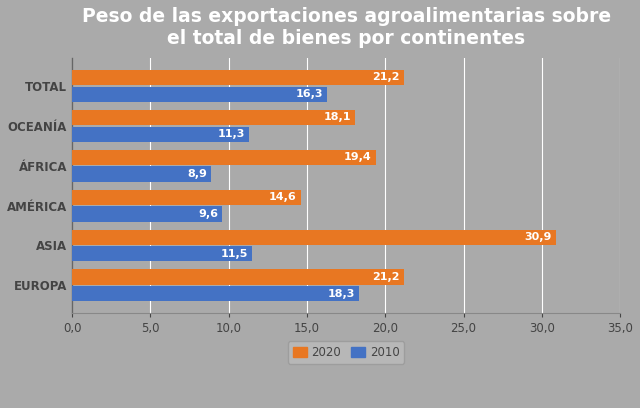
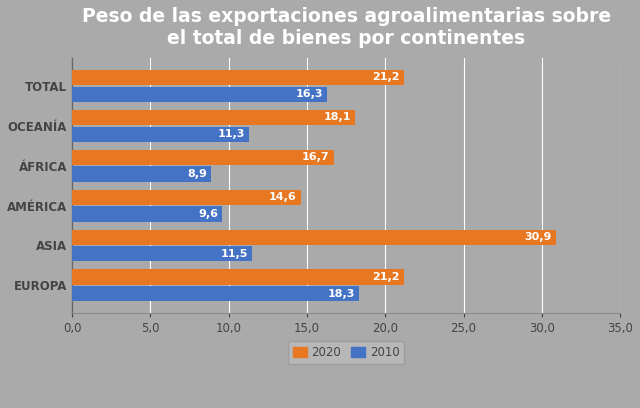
2020/ÁFRICA: 19,4 -> 16,7
